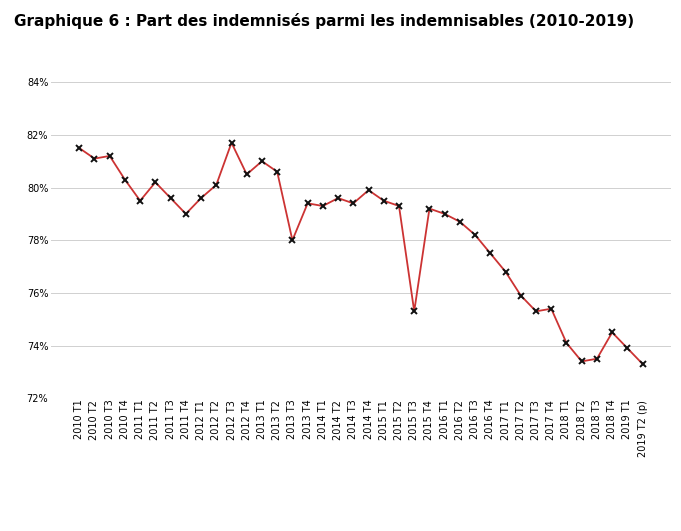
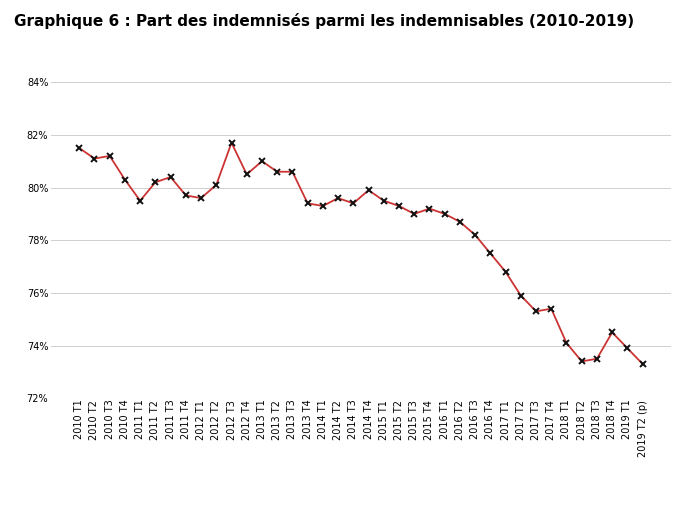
2011 T3: 79.6% -> 80.4%
2011 T4: 79.0% -> 79.7%
2013 T3: 78.0% -> 80.6%
2015 T3: 75.3% -> 79.0%
